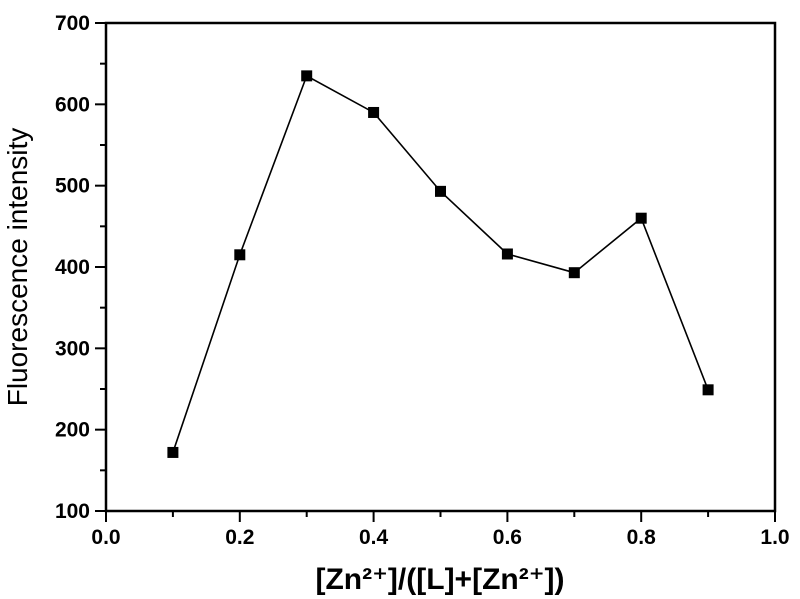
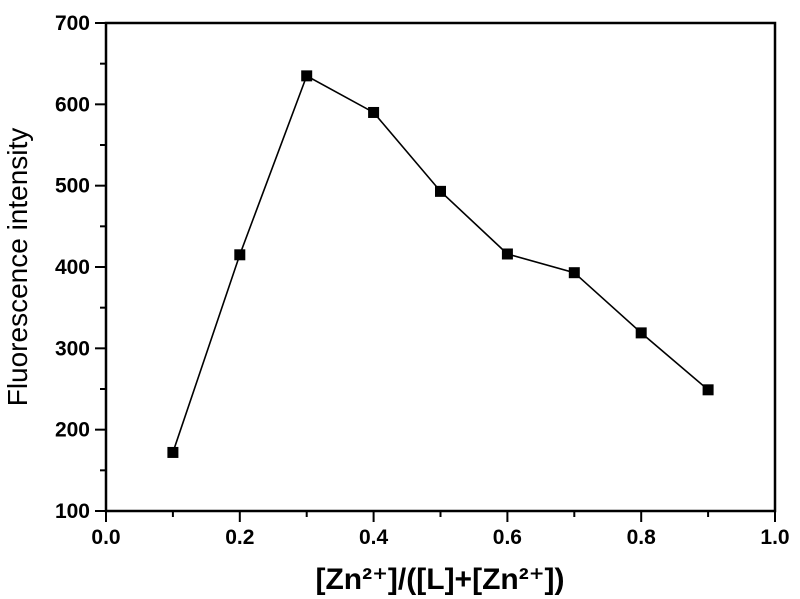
0.8: 460 -> 320
